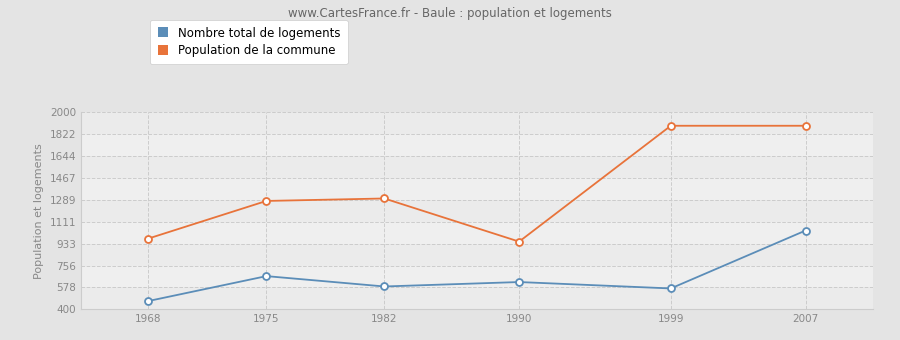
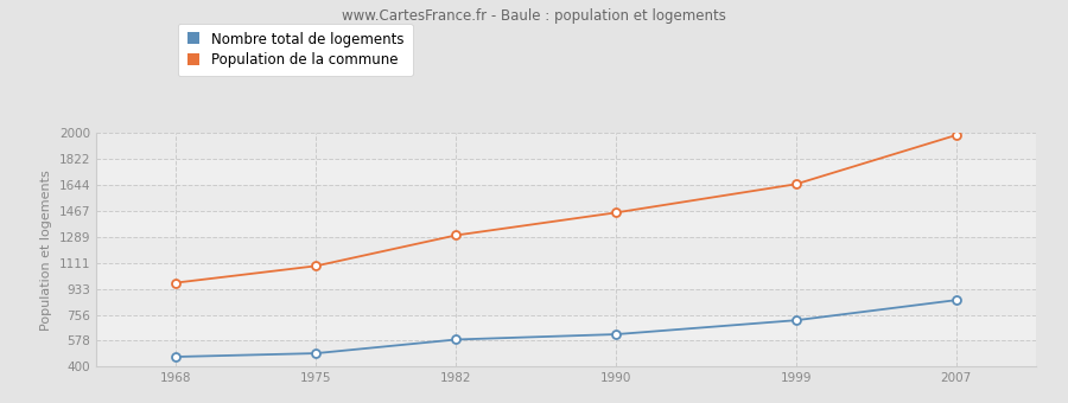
Nombre total de logements/1975: 670 -> 490
Population de la commune/1975: 1280 -> 1090
Population de la commune/1990: 950 -> 1460
Nombre total de logements/1999: 570 -> 720
Population de la commune/1999: 1890 -> 1650
Nombre total de logements/2007: 1040 -> 860
Population de la commune/2007: 1890 -> 1980
